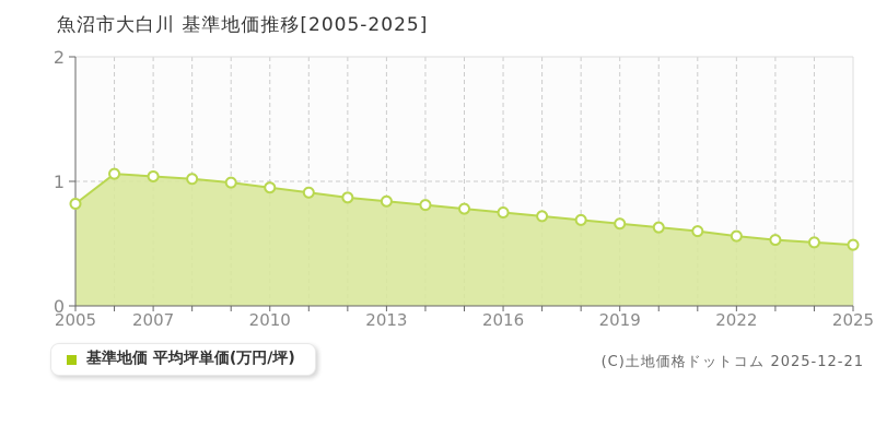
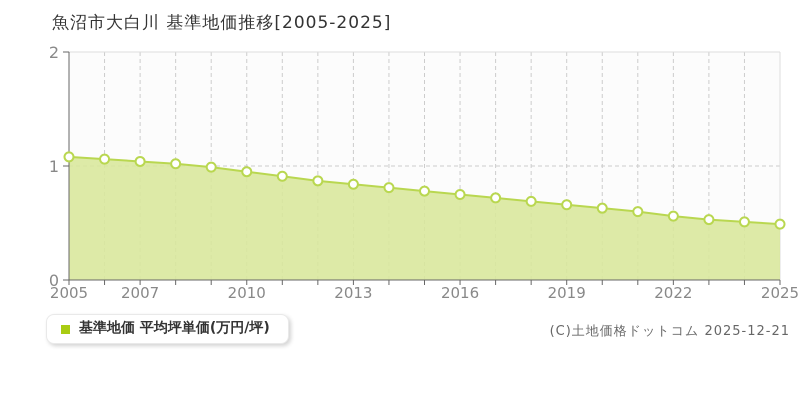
2005: 0.82 -> 1.08
